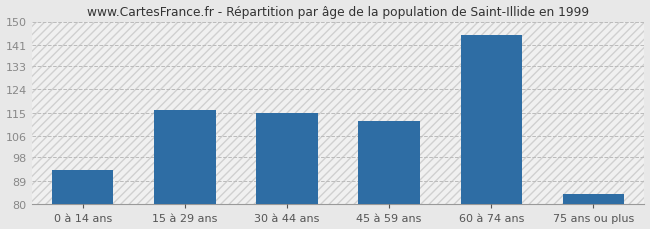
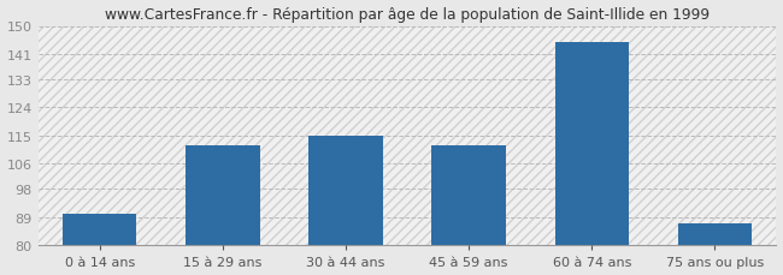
0 à 14 ans: 93 -> 90
15 à 29 ans: 116 -> 112
75 ans ou plus: 84 -> 87
